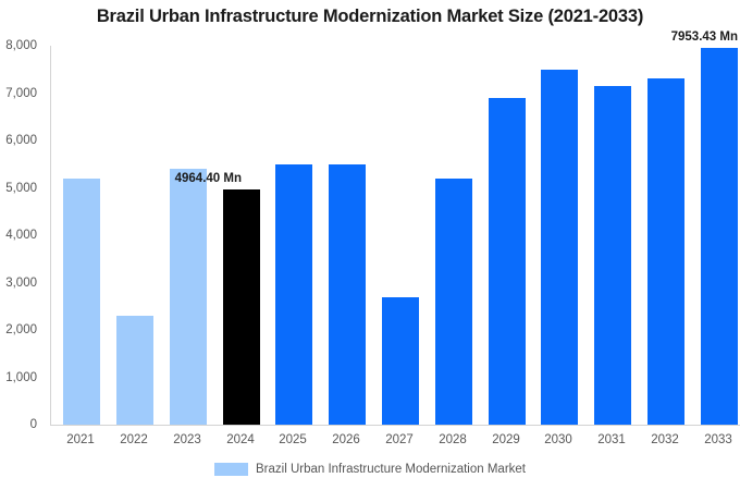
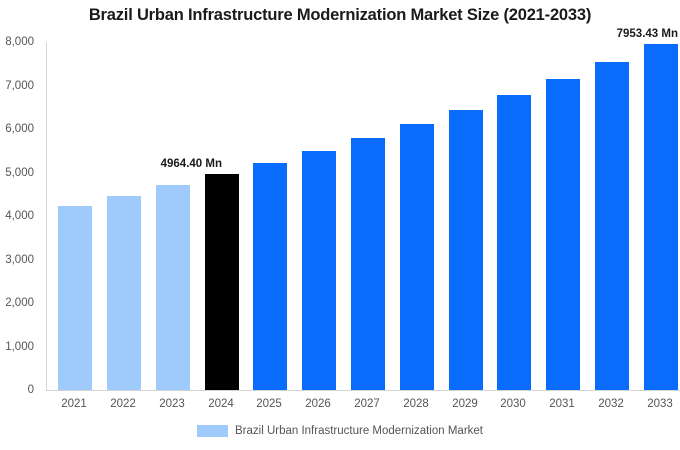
2021: 5200 -> 4200
2022: 2300 -> 4500
2023: 5400 -> 4700
2025: 5500 -> 5200
2027: 2700 -> 5800
2028: 5200 -> 6100
2029: 6900 -> 6400
2030: 7500 -> 6800
2032: 7300 -> 7500
